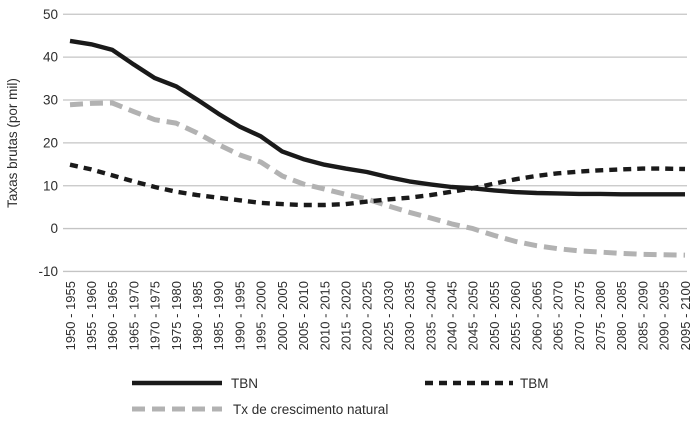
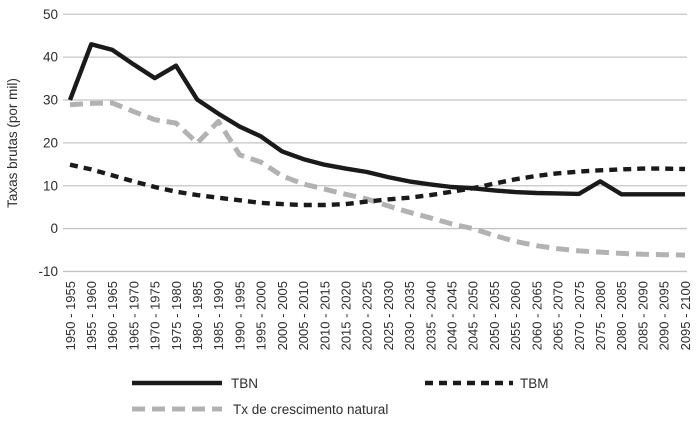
TBN/1950 - 1955: 44 -> 30
TBN/1975 - 1980: 33 -> 38
Tx de crescimento natural/1980 - 1985: 22 -> 20
Tx de crescimento natural/1985 - 1990: 20 -> 25
TBN/2075 - 2080: 8 -> 11
